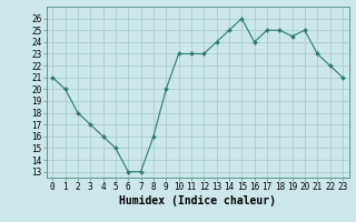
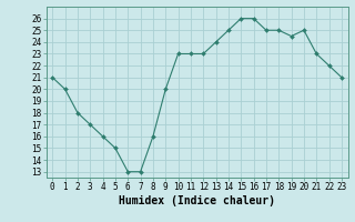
16: 24.0 -> 26.0
